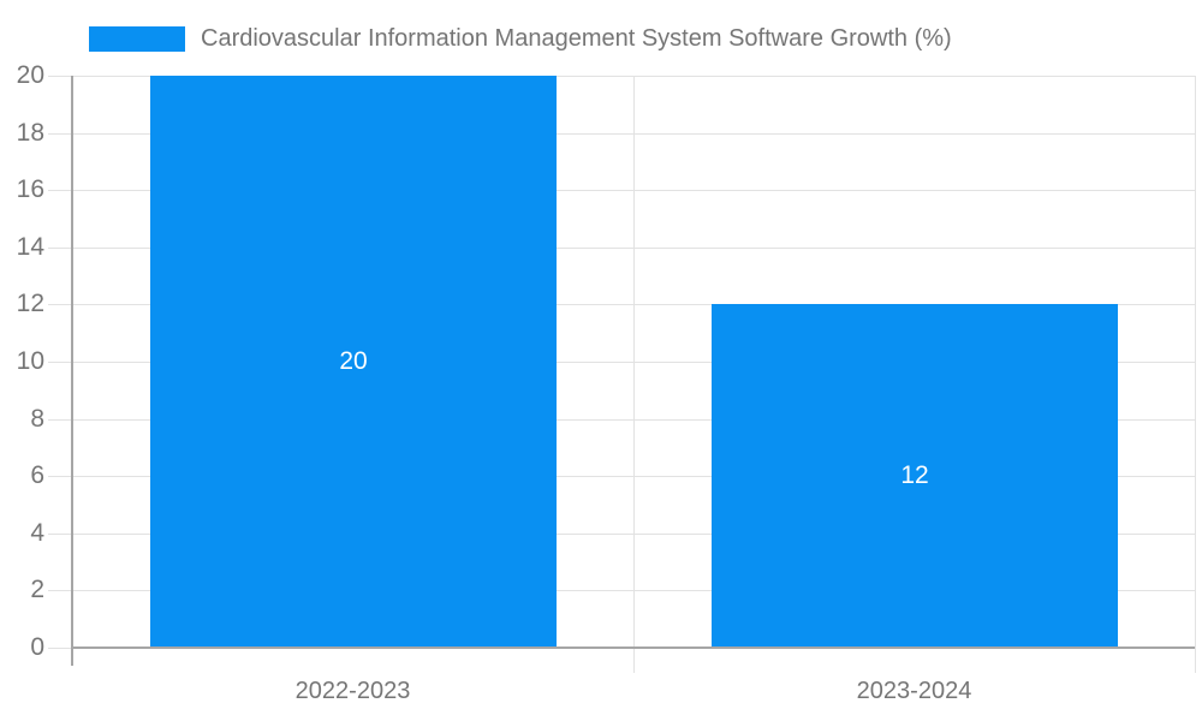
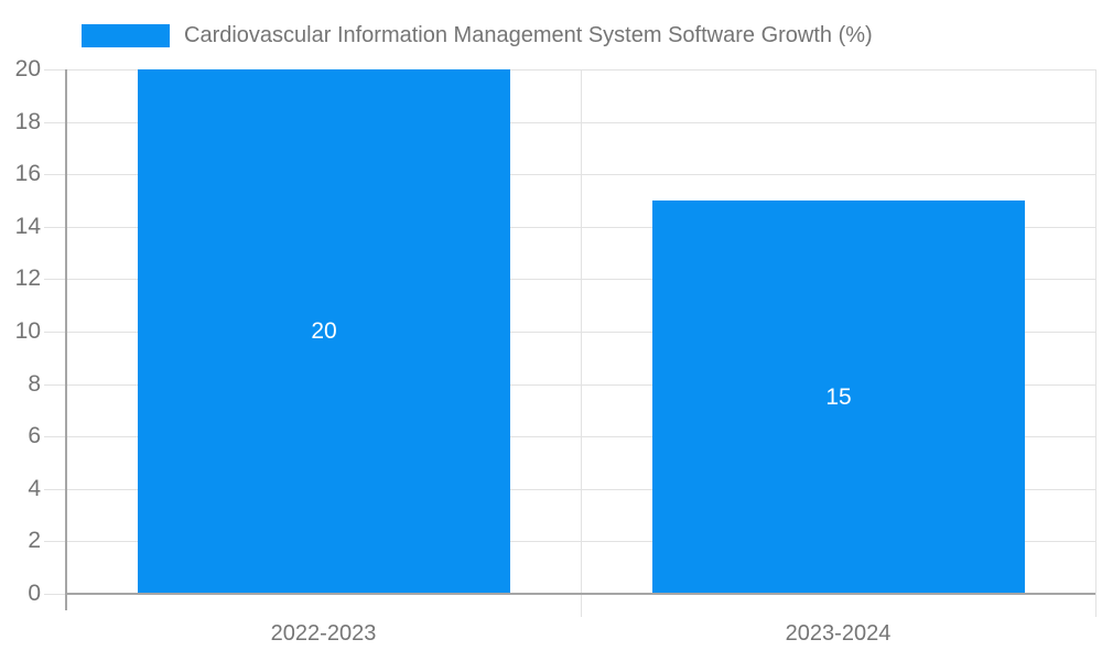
2023-2024: 12 -> 15
